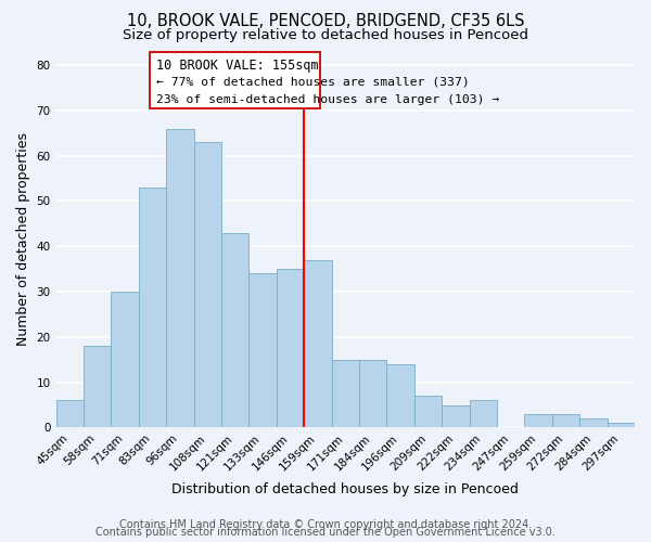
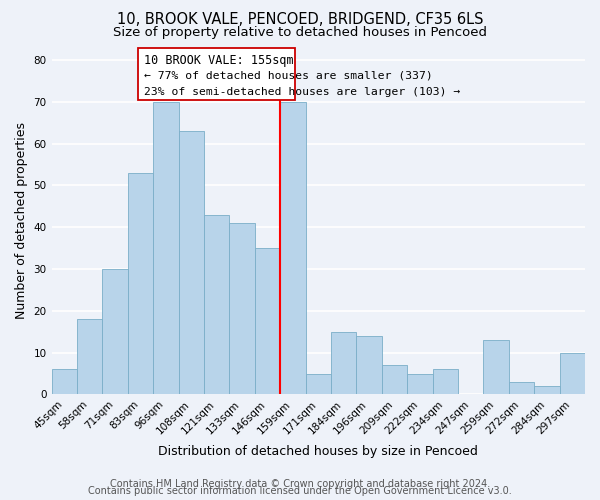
96sqm: 66 -> 70
133sqm: 34 -> 41
159sqm: 37 -> 70
171sqm: 15 -> 5
259sqm: 3 -> 13
297sqm: 1 -> 10
